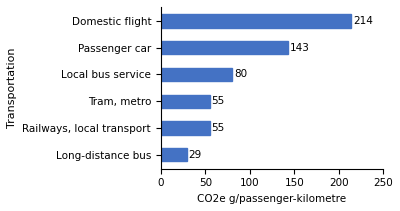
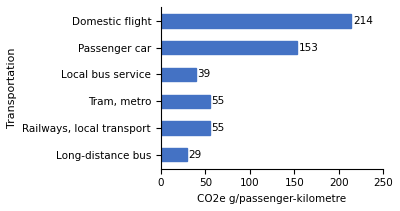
Passenger car: 143 -> 153
Local bus service: 80 -> 39
